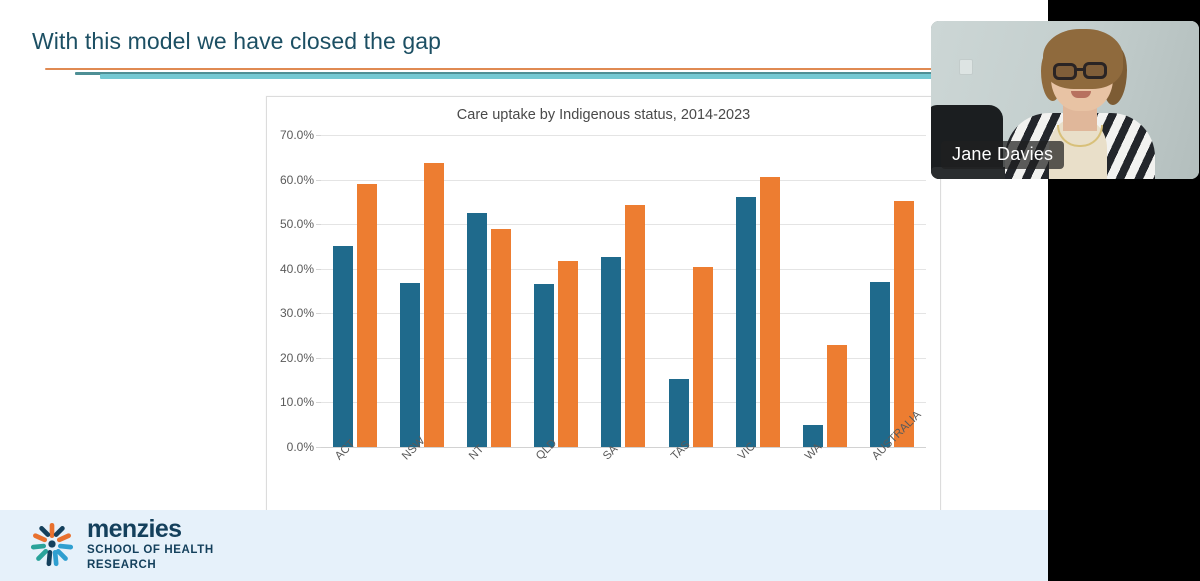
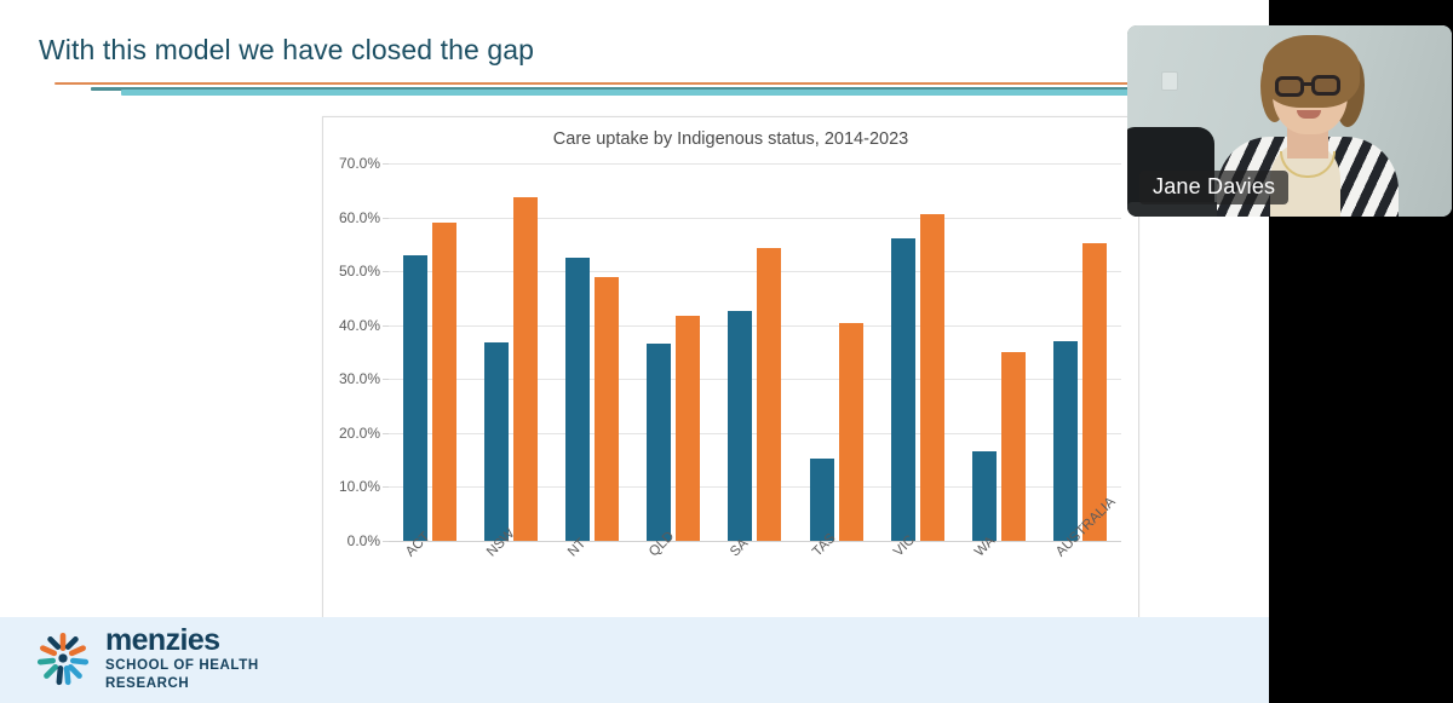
Aboriginal and Torres Strait Islander people/ACT: 45% -> 53%
Aboriginal and Torres Strait Islander people/WA: 5% -> 17%
Total population/WA: 23% -> 35%
